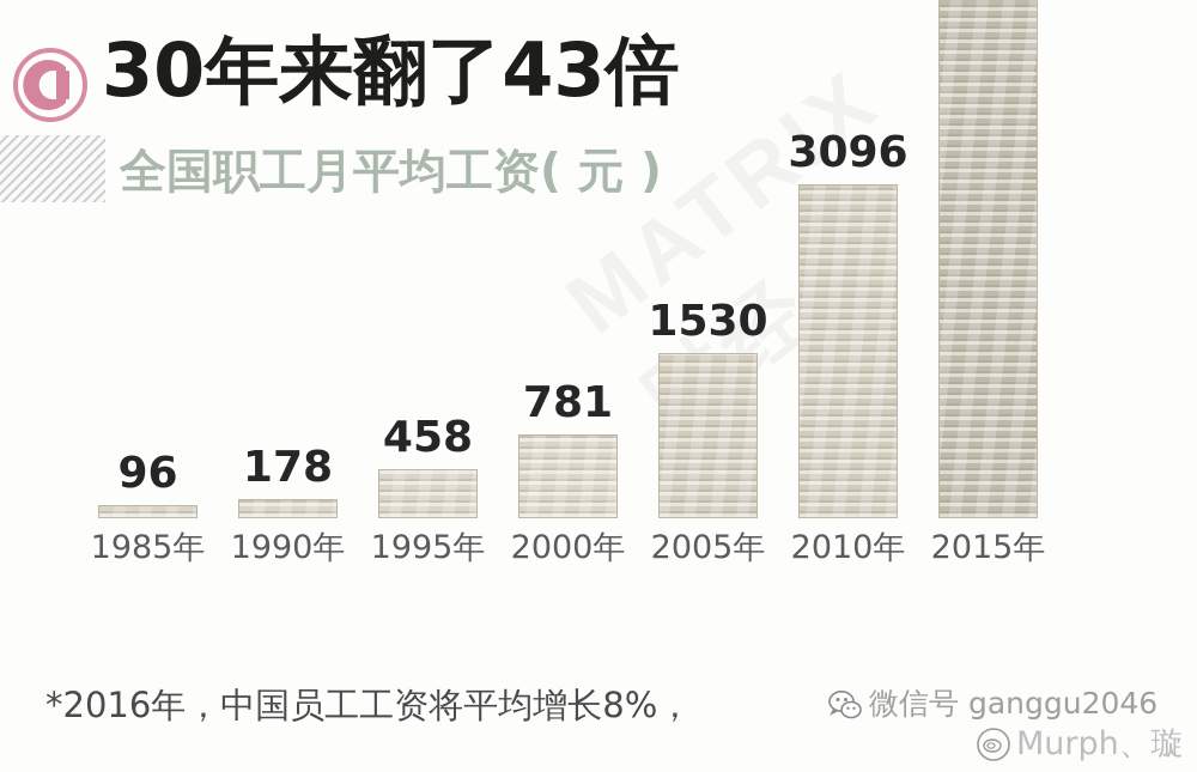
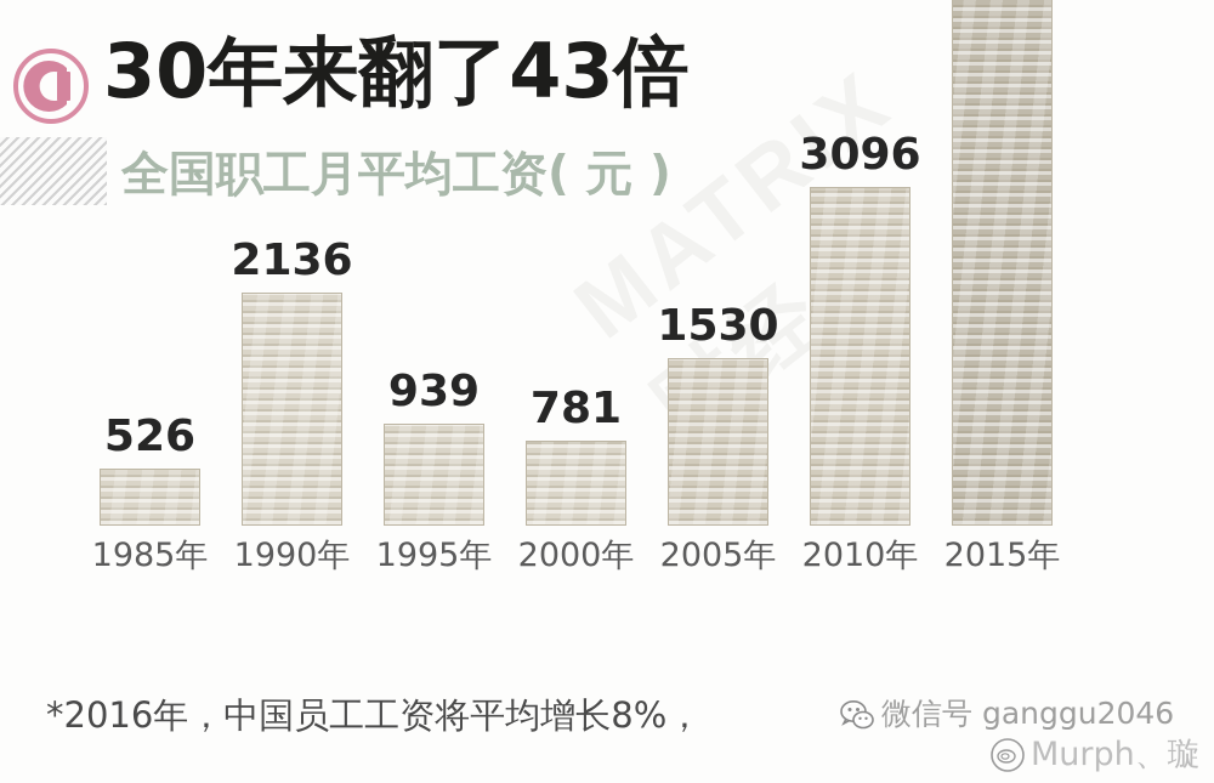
1985年: 96 -> 526
1990年: 178 -> 2136
1995年: 458 -> 939
